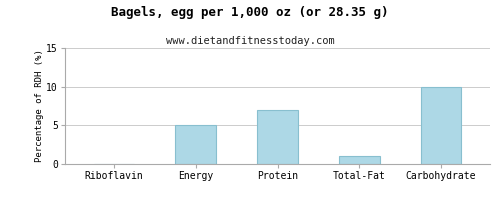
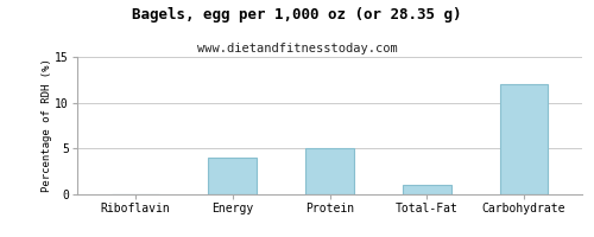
Energy: 5 -> 4
Protein: 7 -> 5
Carbohydrate: 10 -> 12
